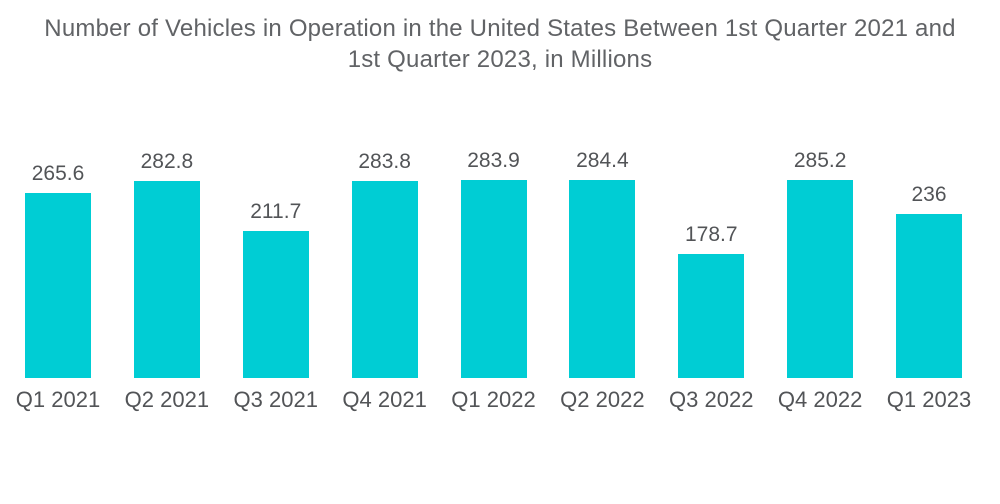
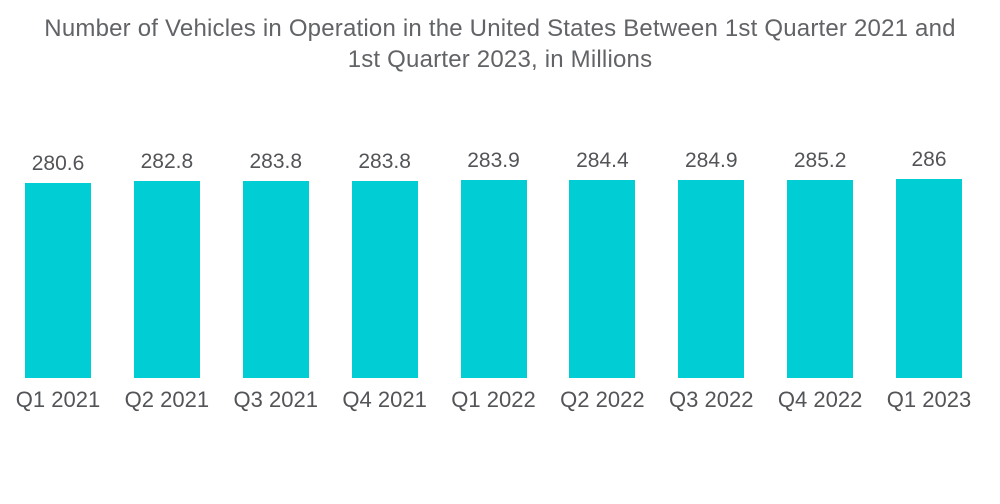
Q1 2021: 265.6 -> 280.6
Q3 2021: 211.7 -> 283.8
Q3 2022: 178.7 -> 284.9
Q1 2023: 236 -> 286
